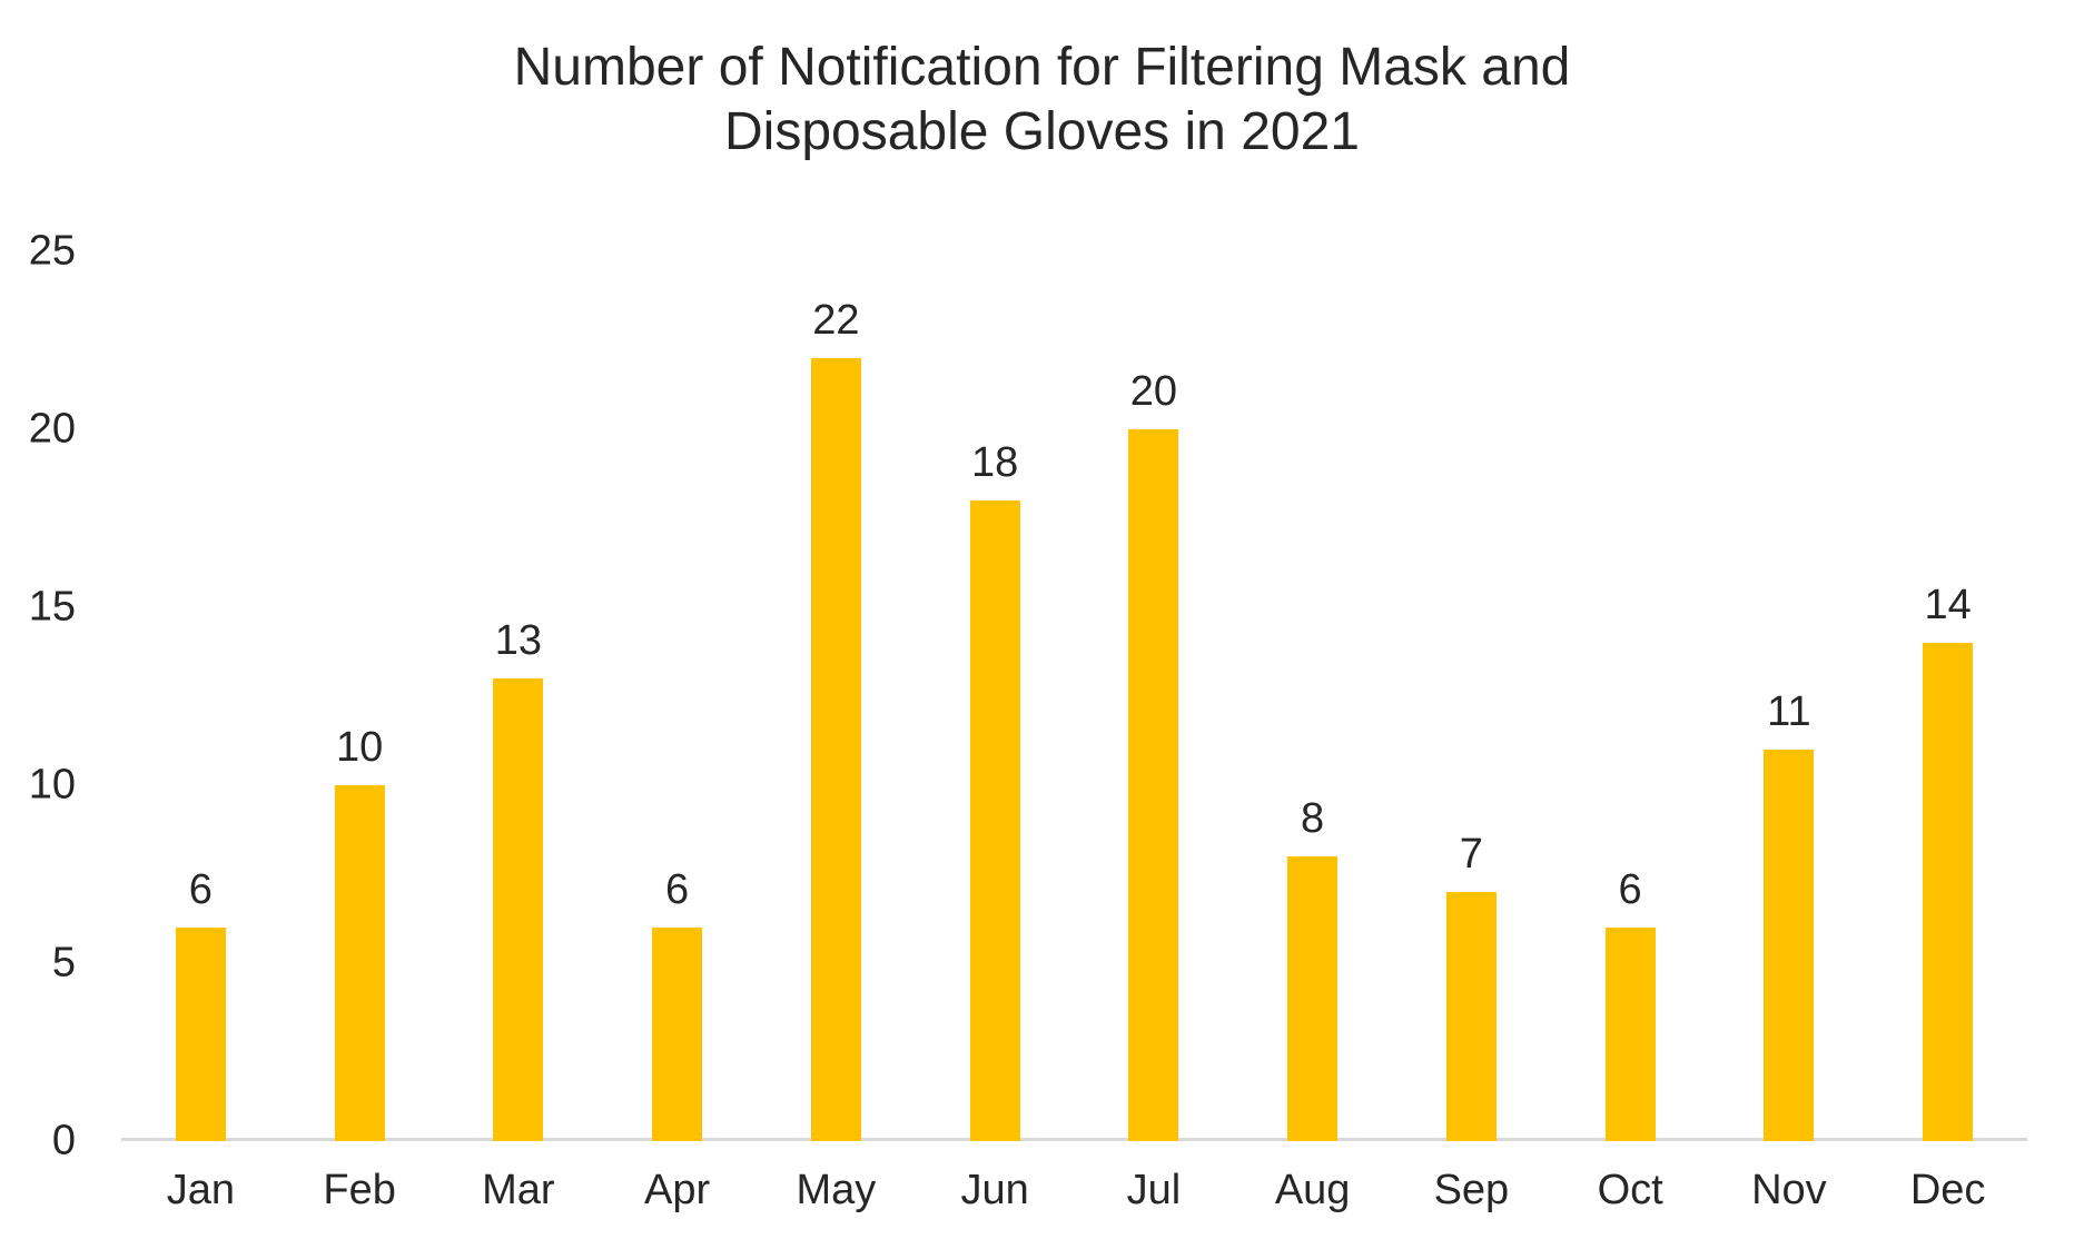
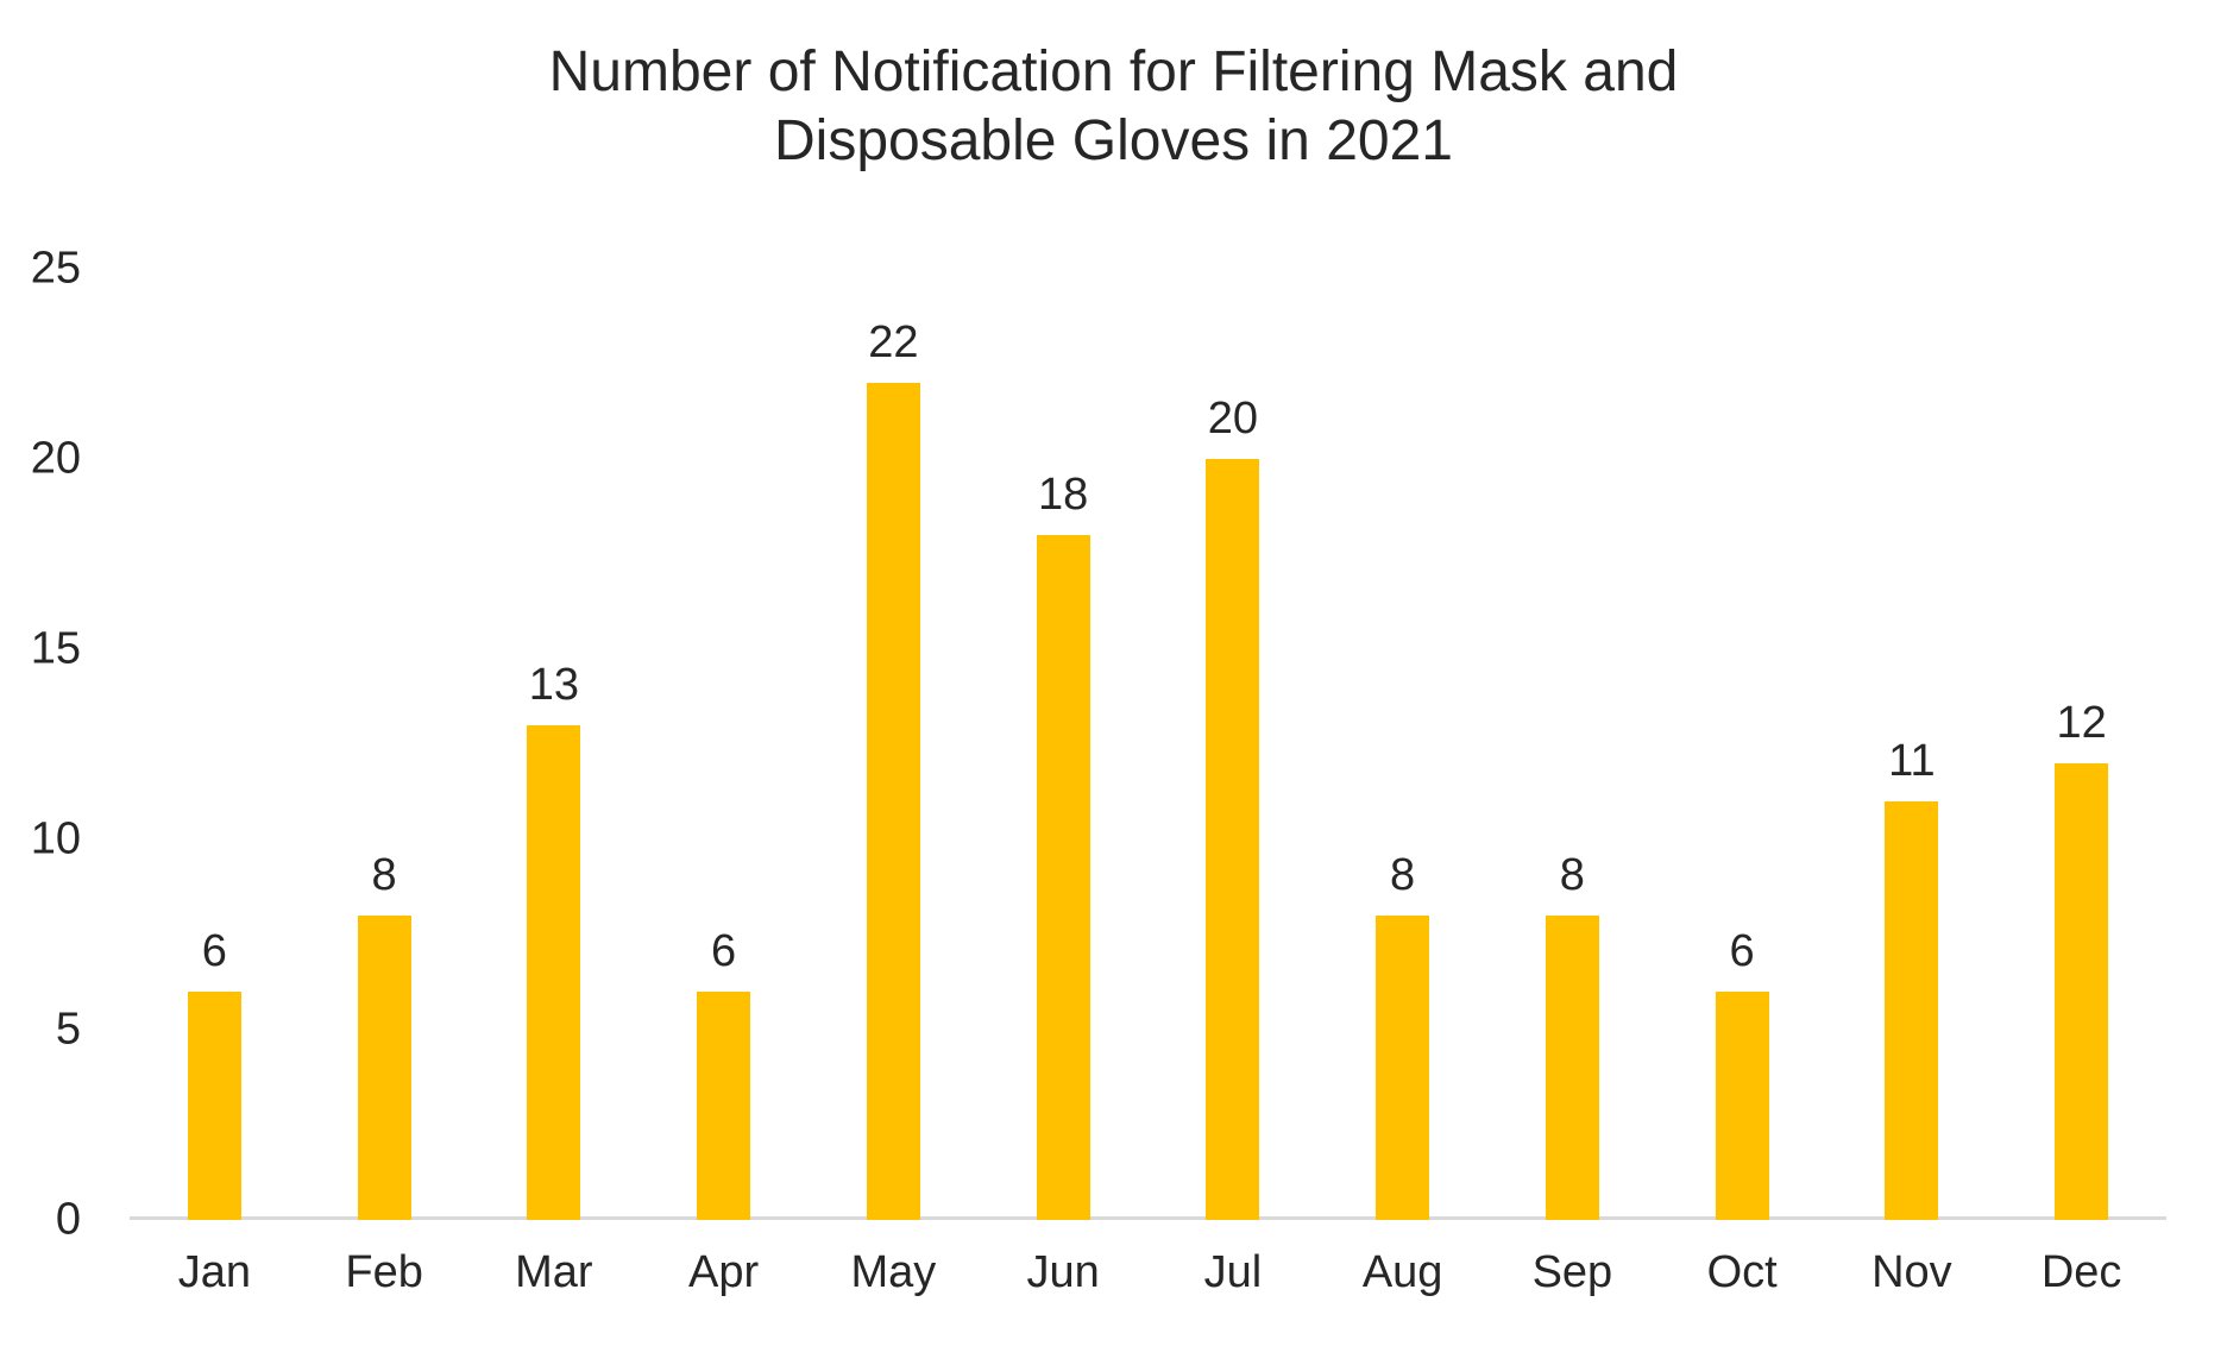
Feb: 10 -> 8
Sep: 7 -> 8
Dec: 14 -> 12
